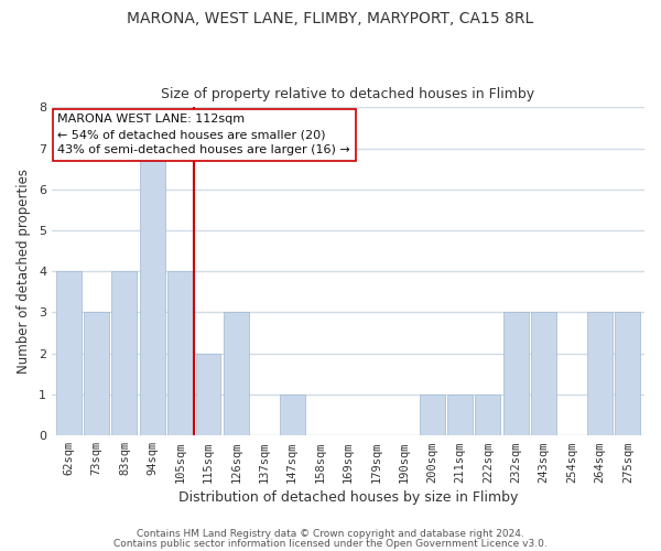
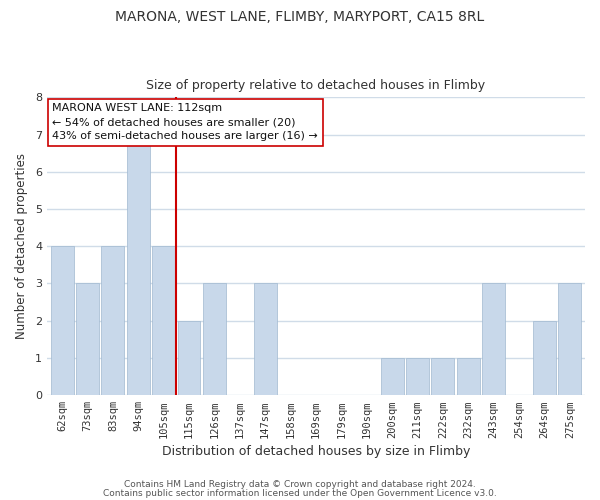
147sqm: 1 -> 3
232sqm: 3 -> 1
264sqm: 3 -> 2
